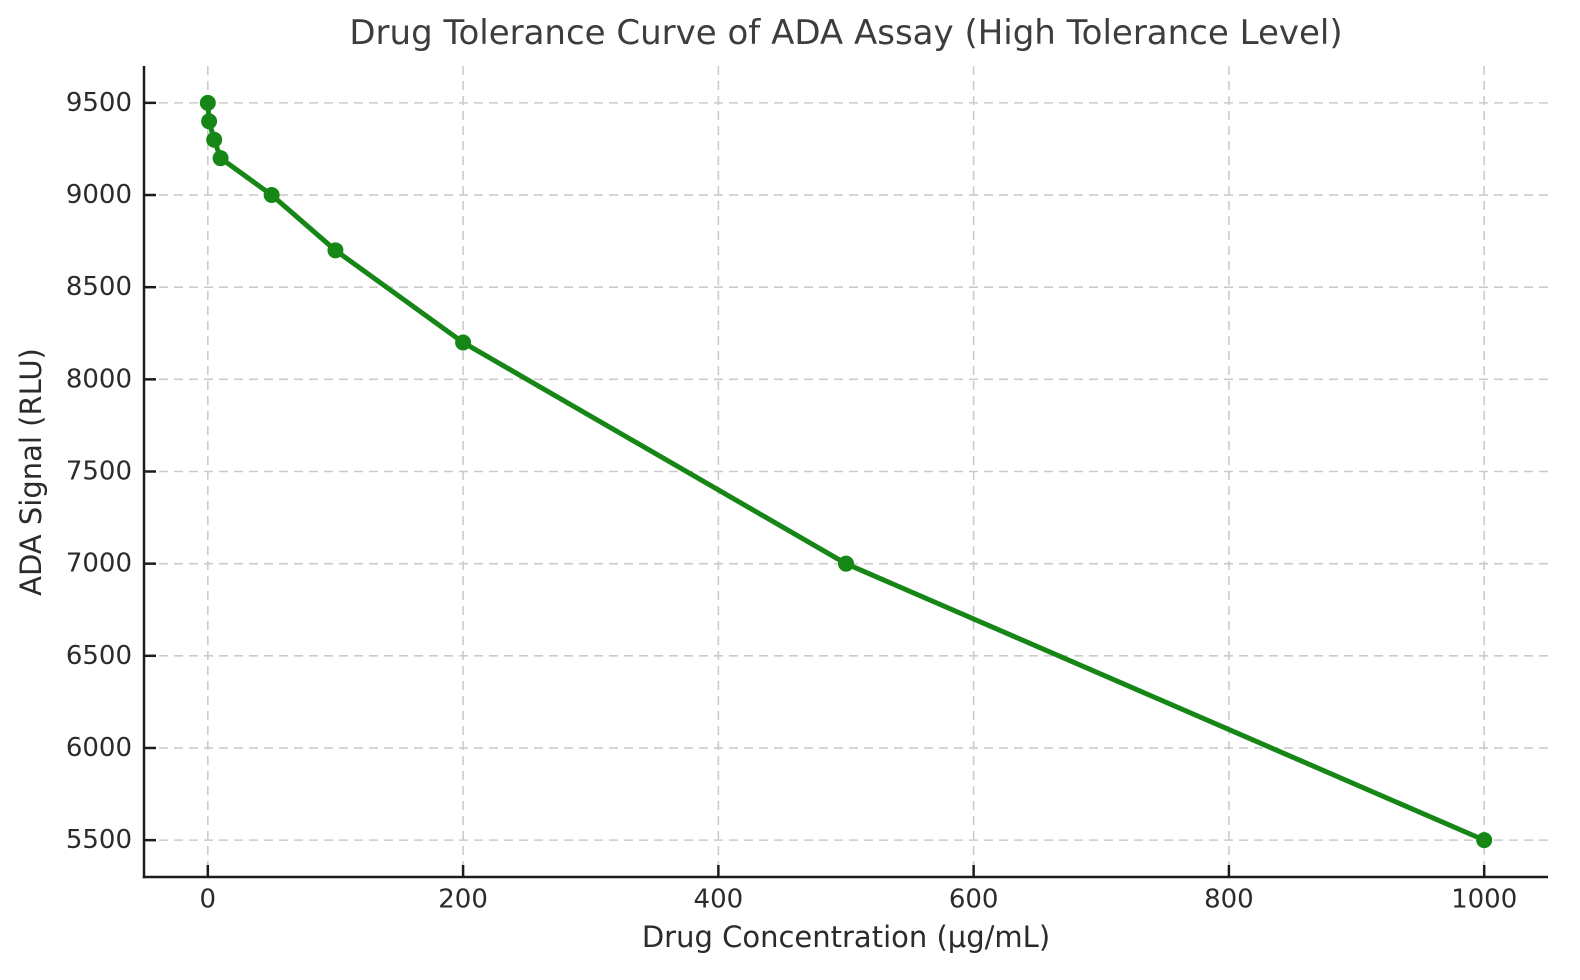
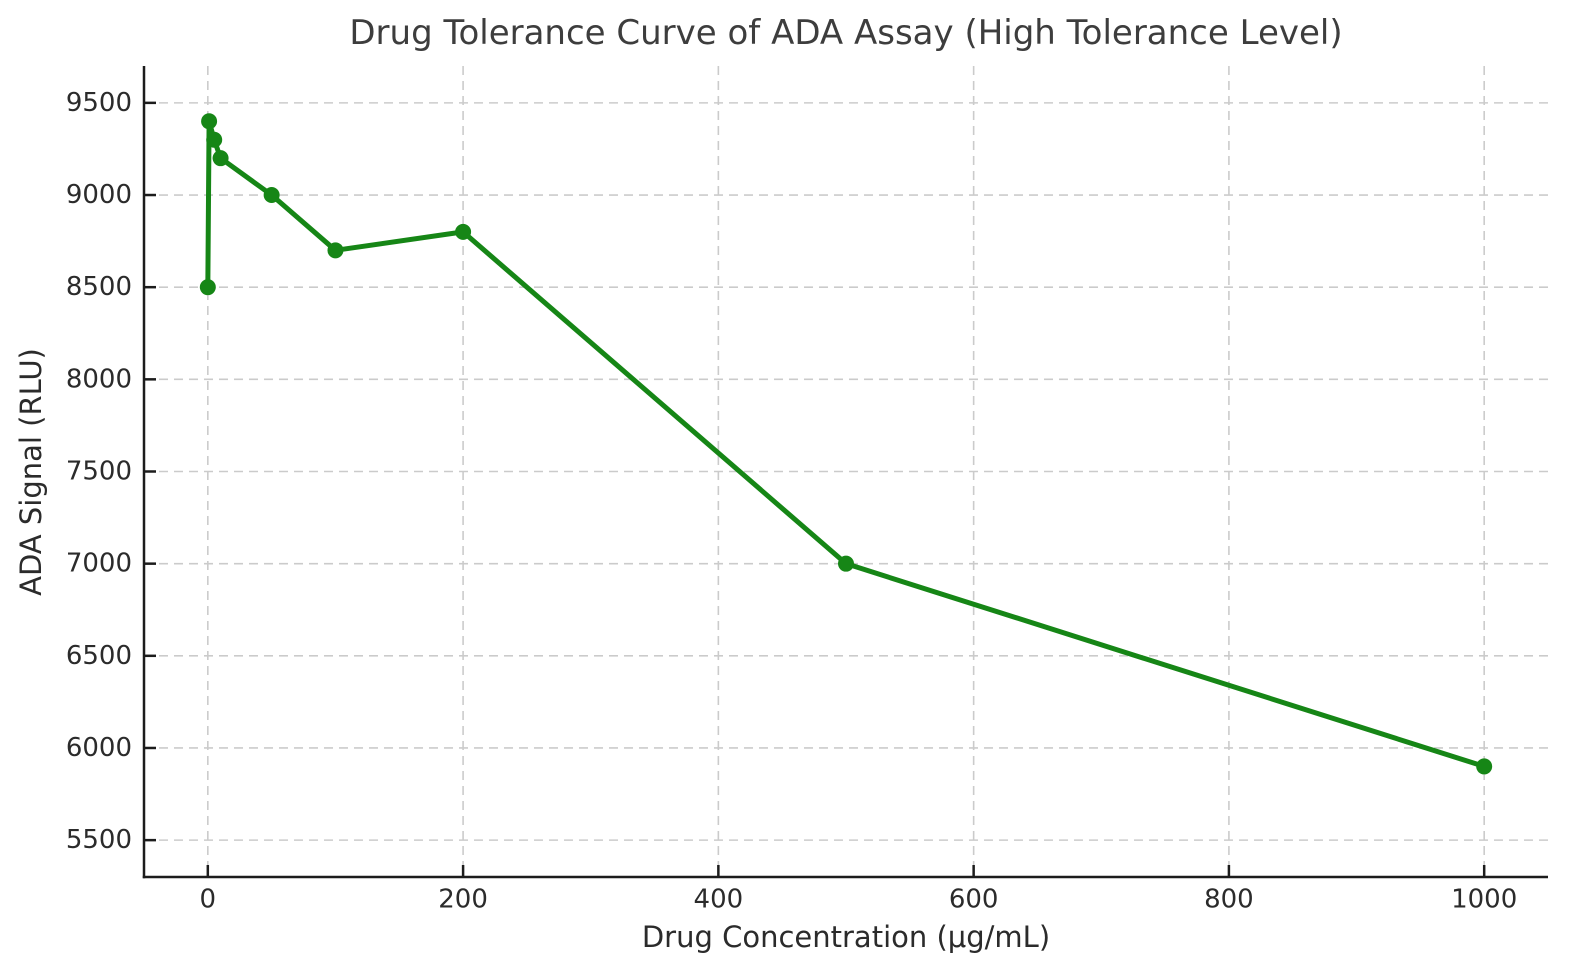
0: 9500 -> 8500
200: 8200 -> 8800
1000: 5500 -> 5900
